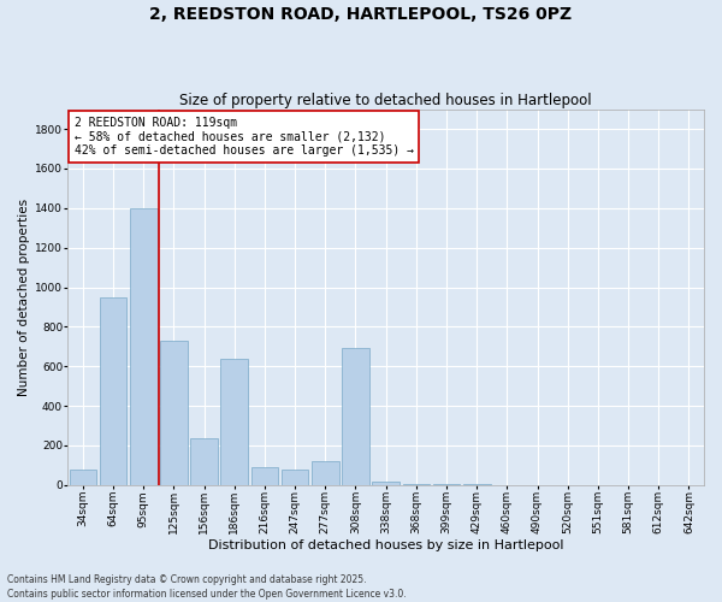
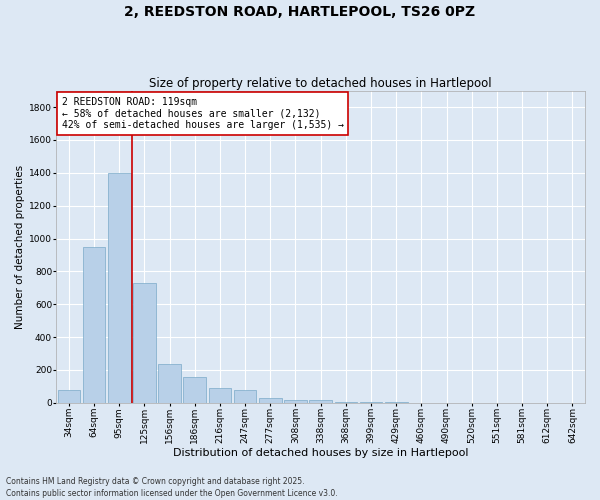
186sqm: 640 -> 160
277sqm: 120 -> 30
308sqm: 690 -> 20
